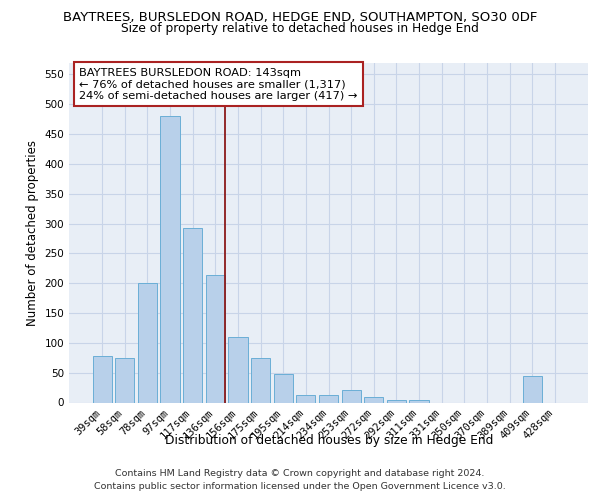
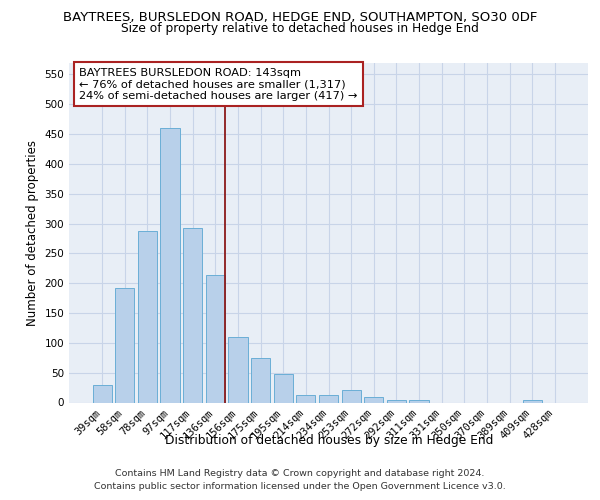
39sqm: 78 -> 30
58sqm: 74 -> 192
78sqm: 200 -> 287
97sqm: 480 -> 460
409sqm: 44 -> 5
